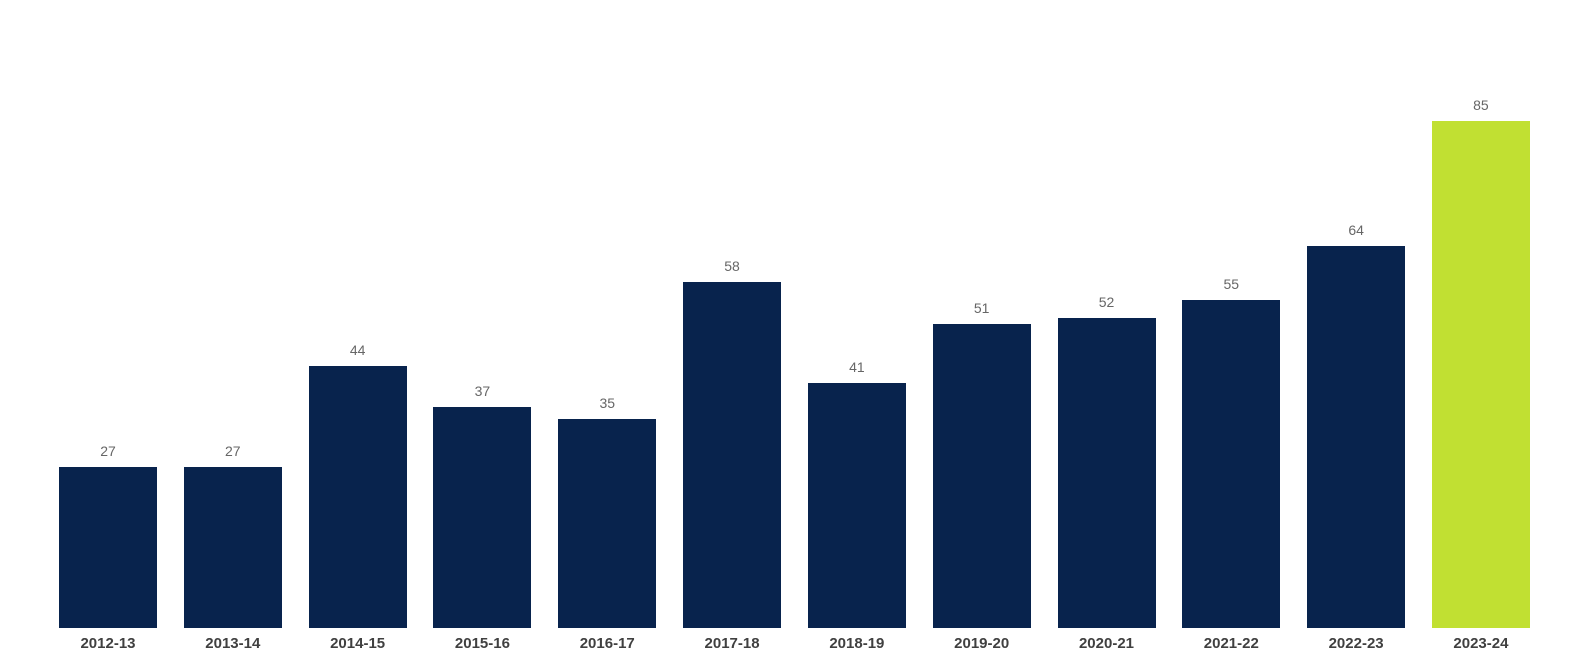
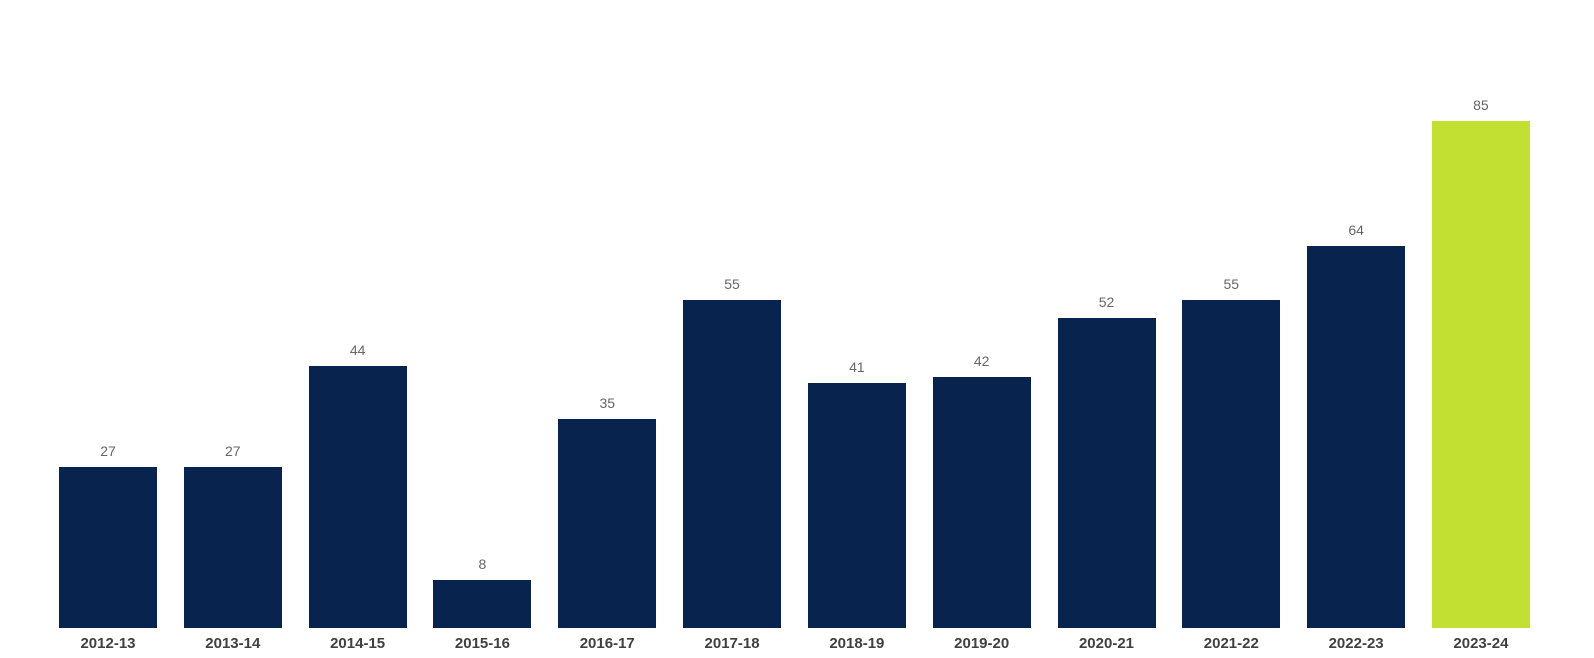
2015-16: 37 -> 8
2017-18: 58 -> 55
2019-20: 51 -> 42
